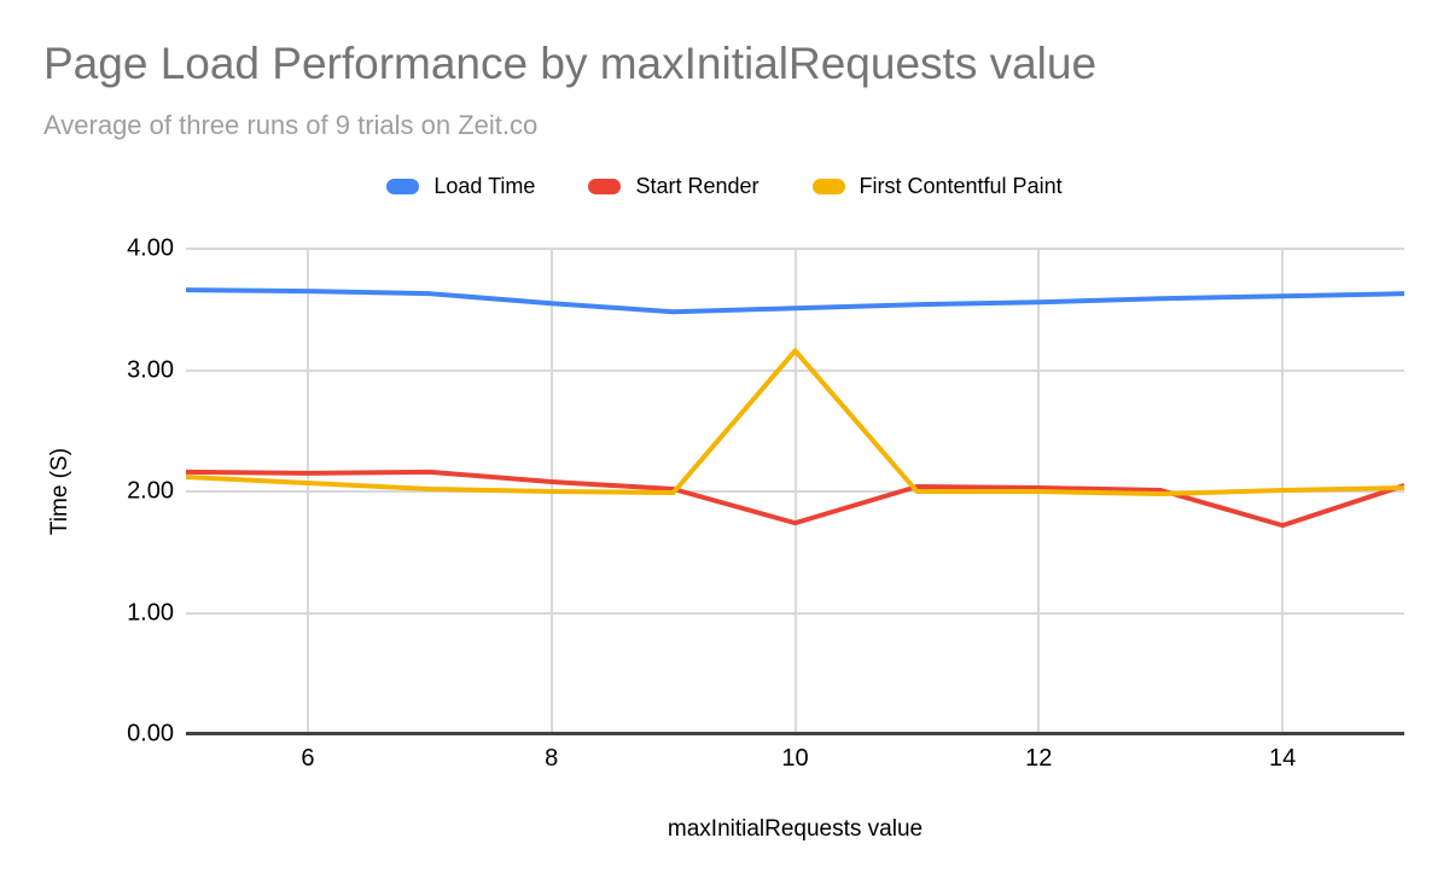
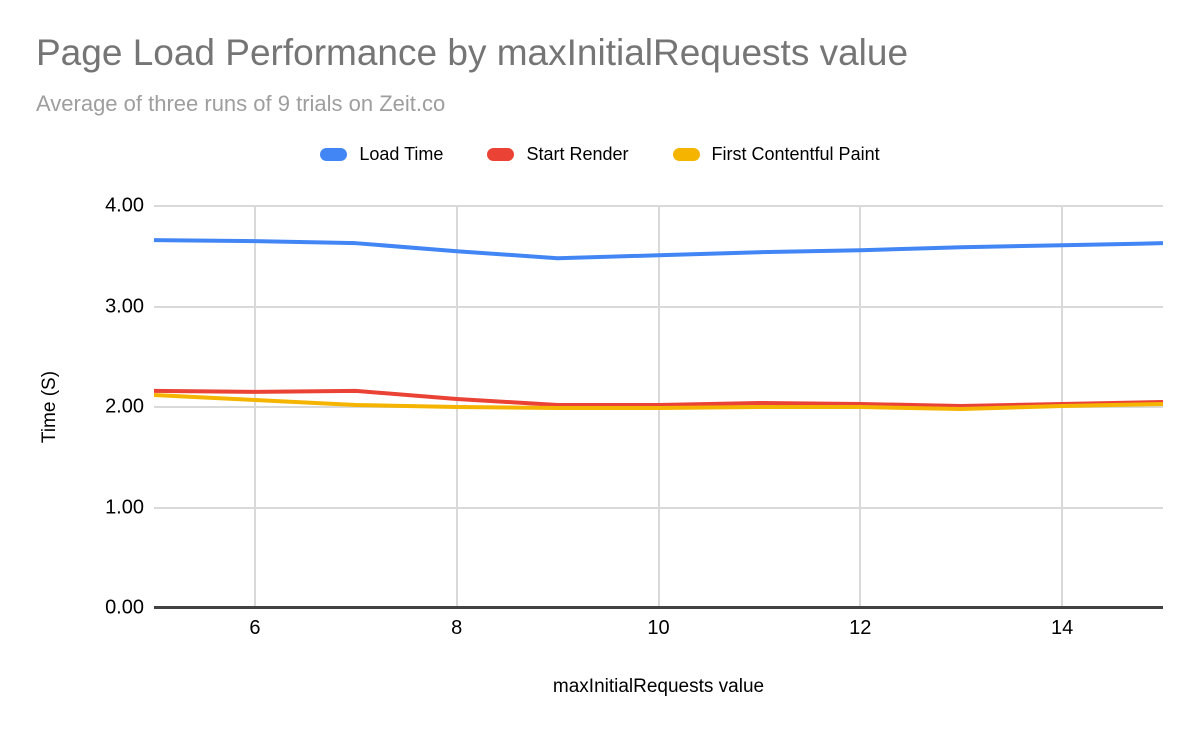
Start Render/10: 1.74 -> 2.02
First Contentful Paint/10: 3.16 -> 1.99
Start Render/14: 1.72 -> 2.03
